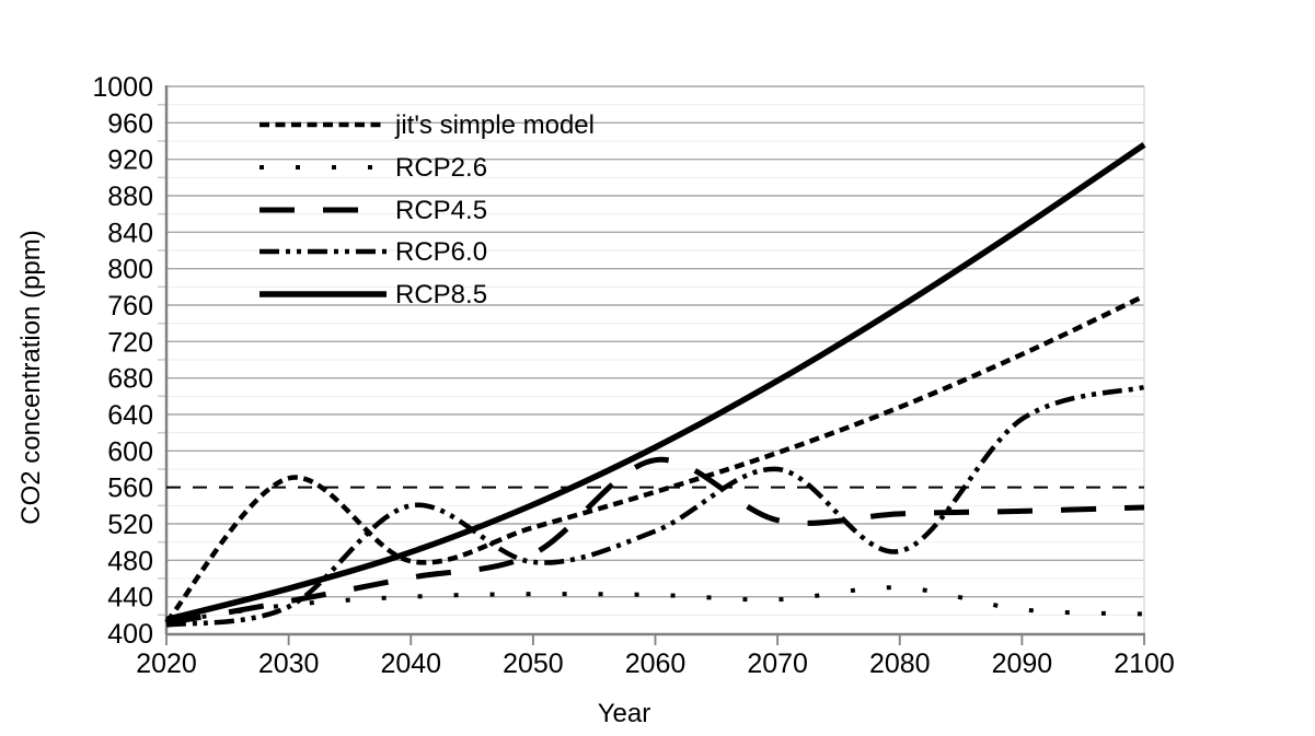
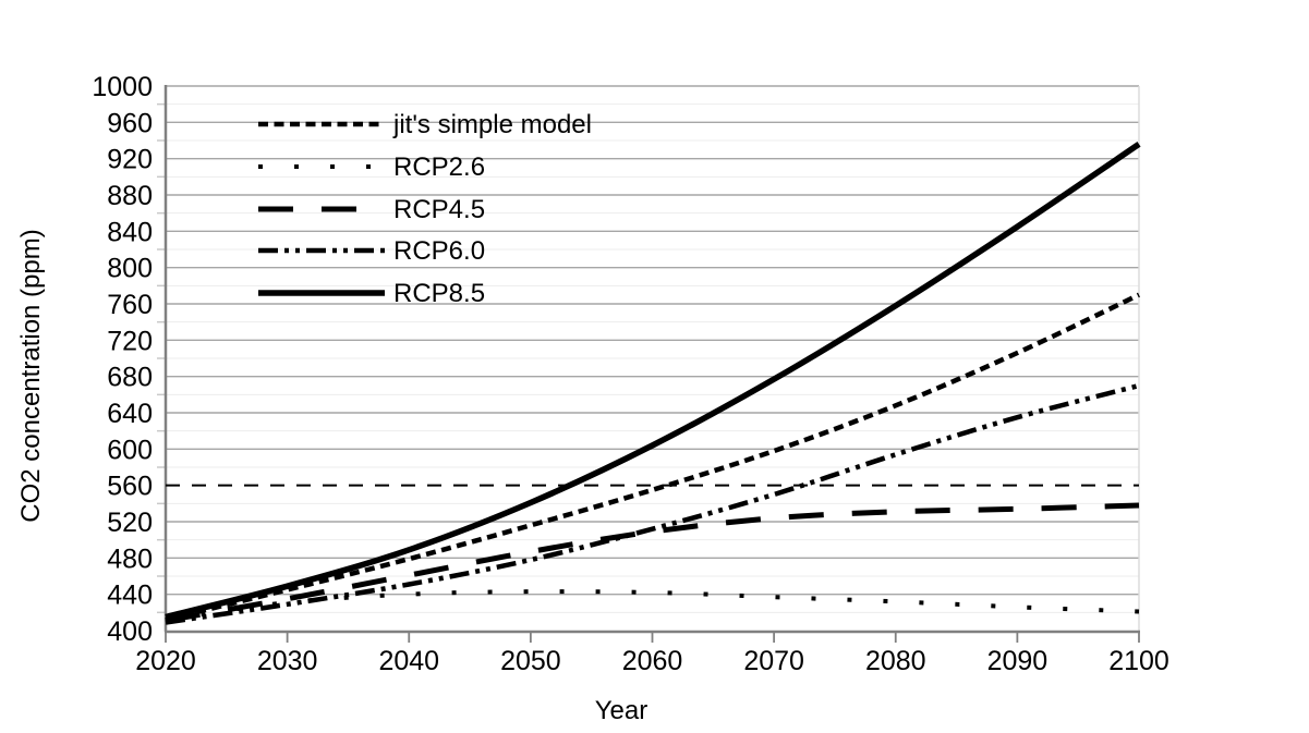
jit's simple model/2030: 570 -> 440
RCP6.0/2040: 540 -> 450
RCP4.5/2060: 590 -> 510
RCP6.0/2070: 580 -> 550
RCP2.6/2080: 450 -> 430
RCP6.0/2080: 490 -> 590
